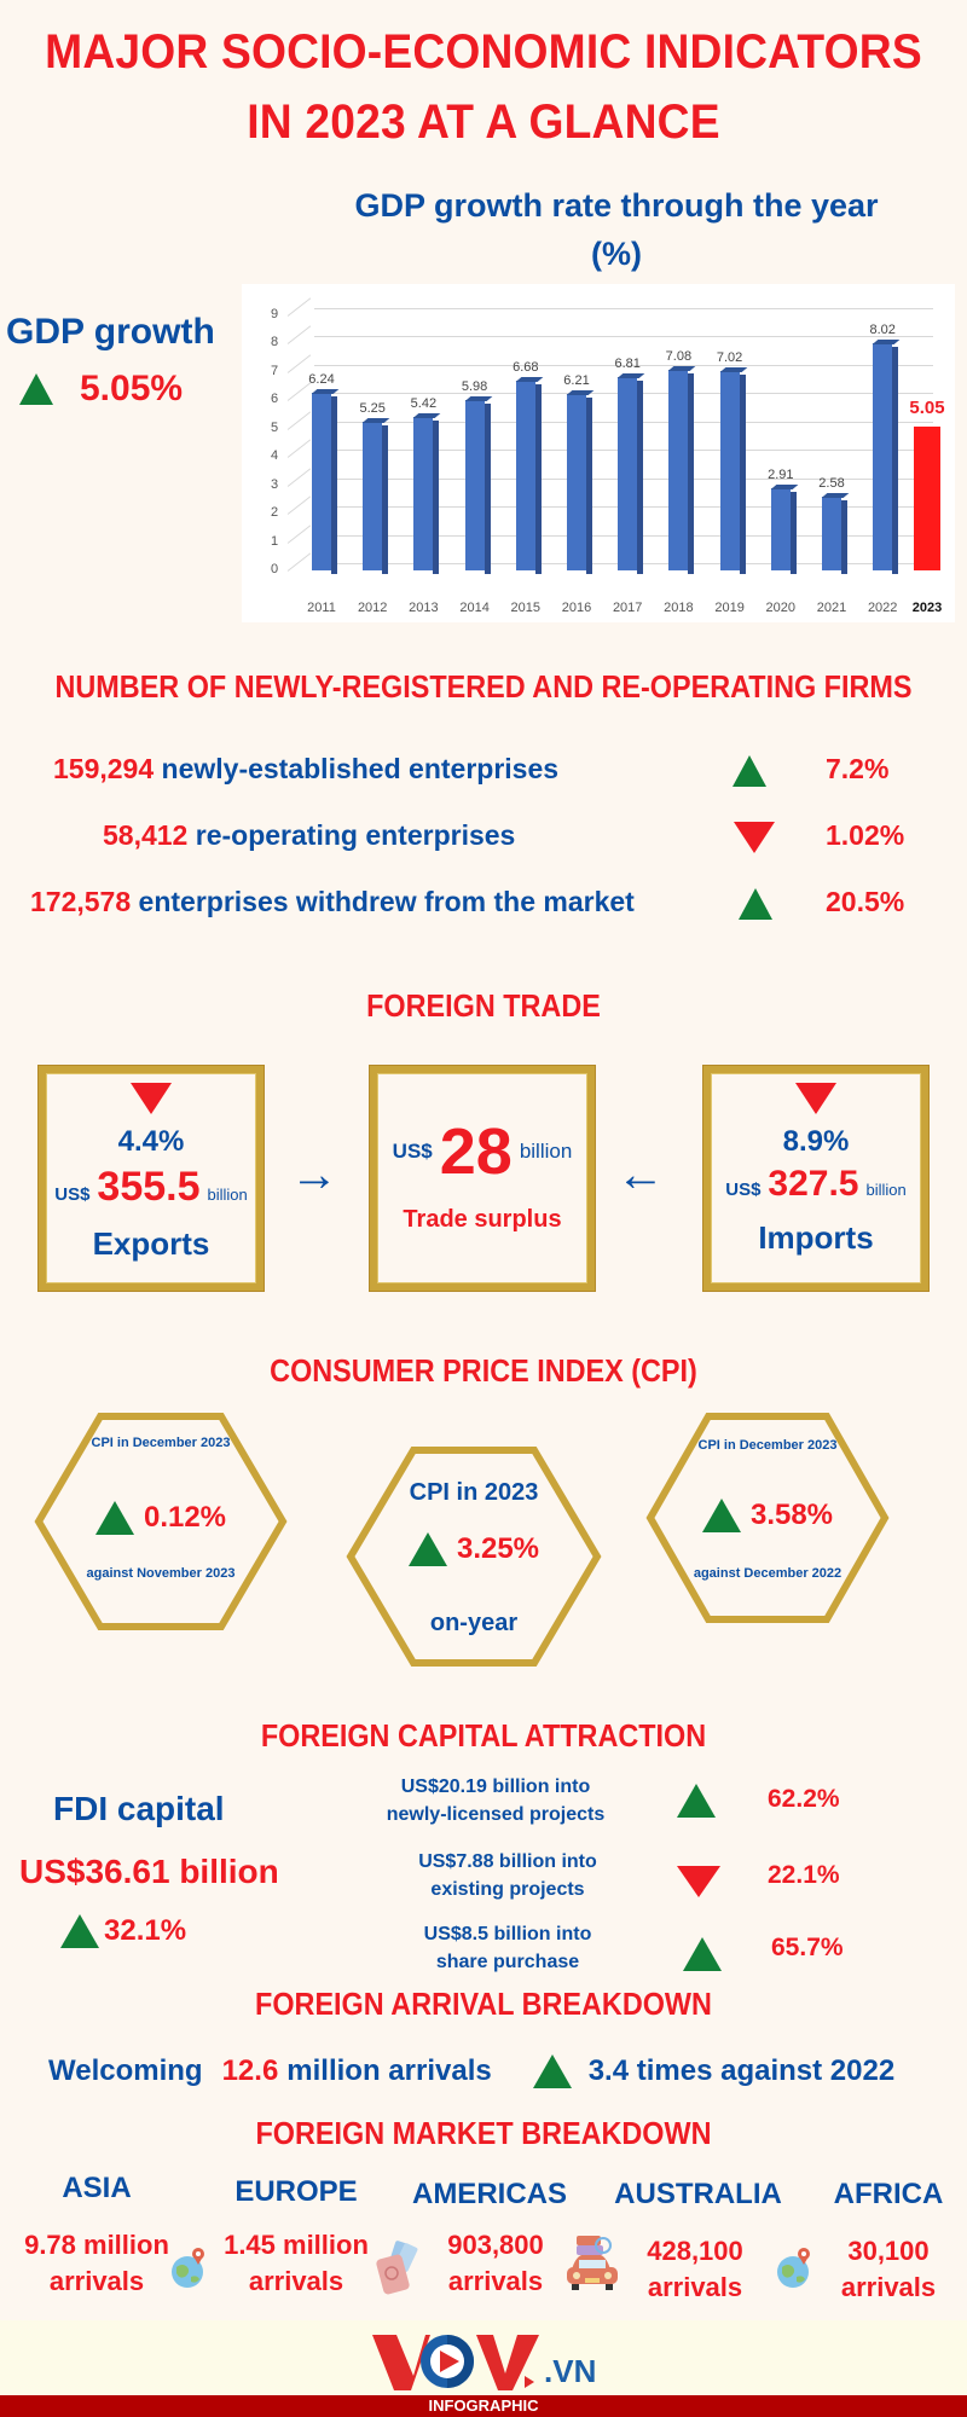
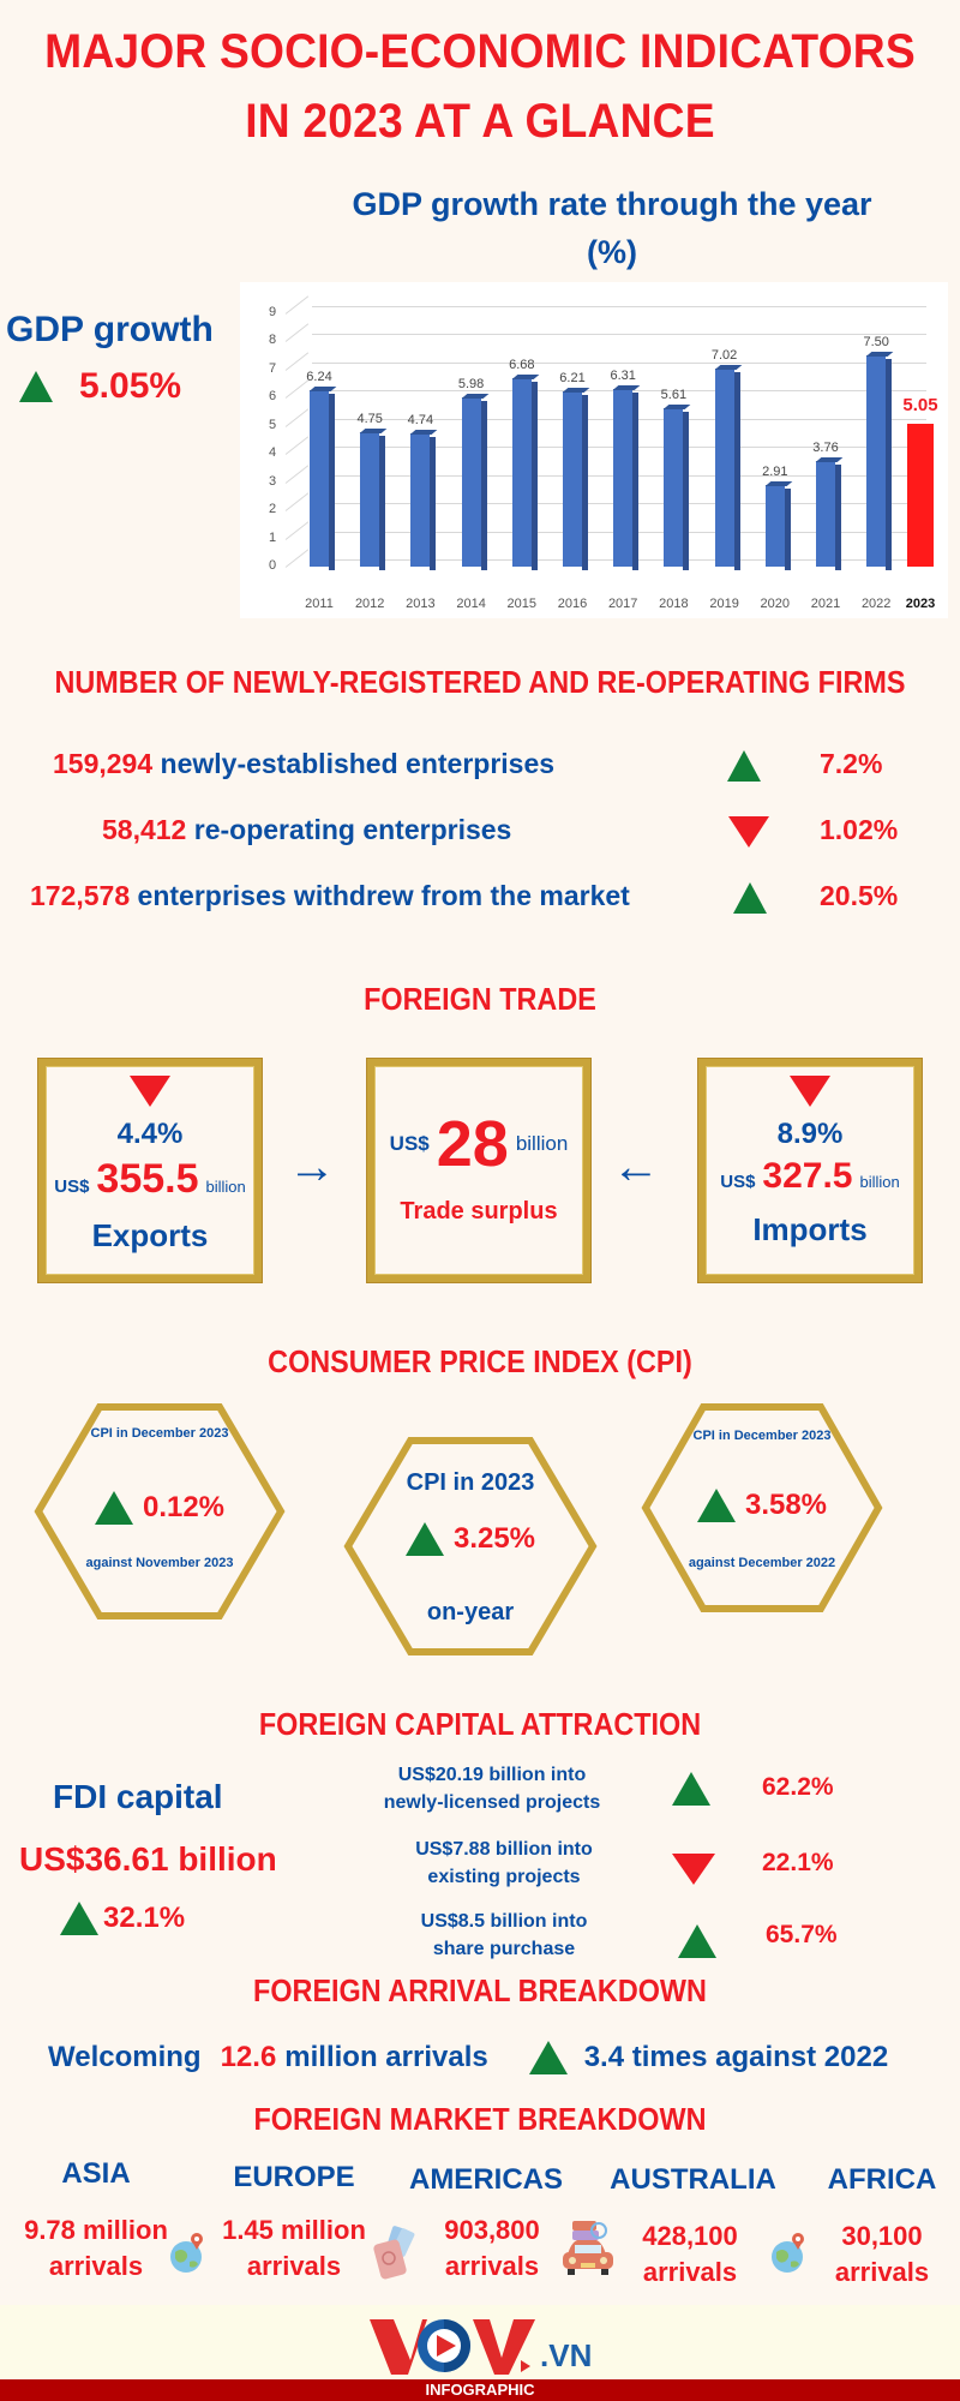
2012: 5.25 -> 4.75
2013: 5.42 -> 4.74
2017: 6.81 -> 6.31
2018: 7.08 -> 5.61
2021: 2.58 -> 3.76
2022: 8.02 -> 7.50
